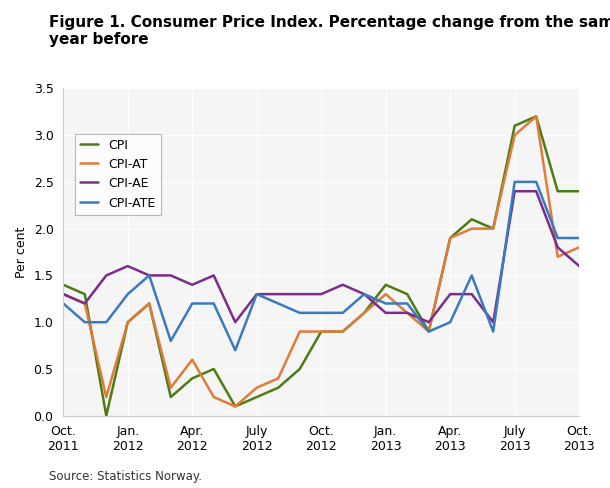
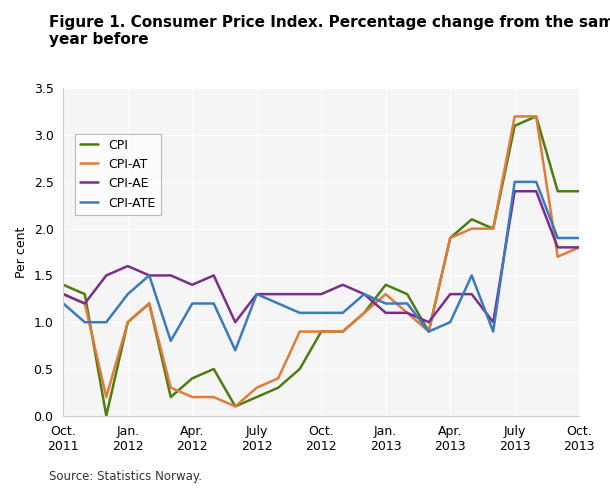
CPI-AT/Apr. 2012: 0.6 -> 0.2
CPI-AT/July 2013: 3.0 -> 3.2
CPI-AE/Oct. 2013: 1.6 -> 1.8
